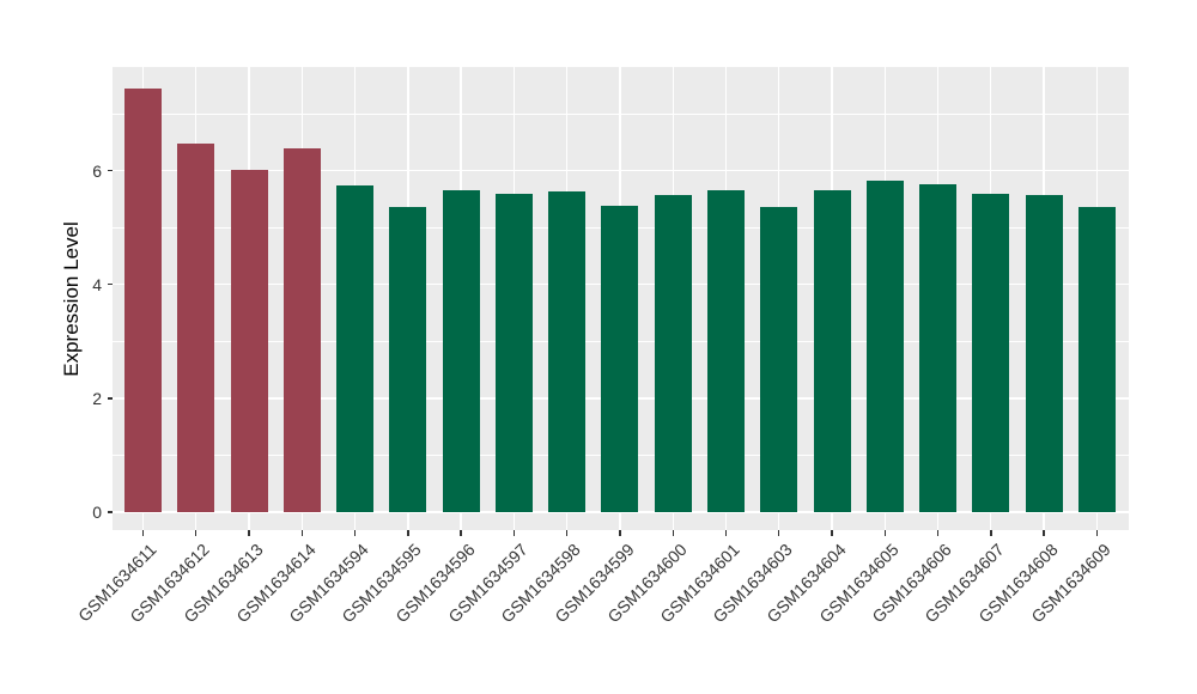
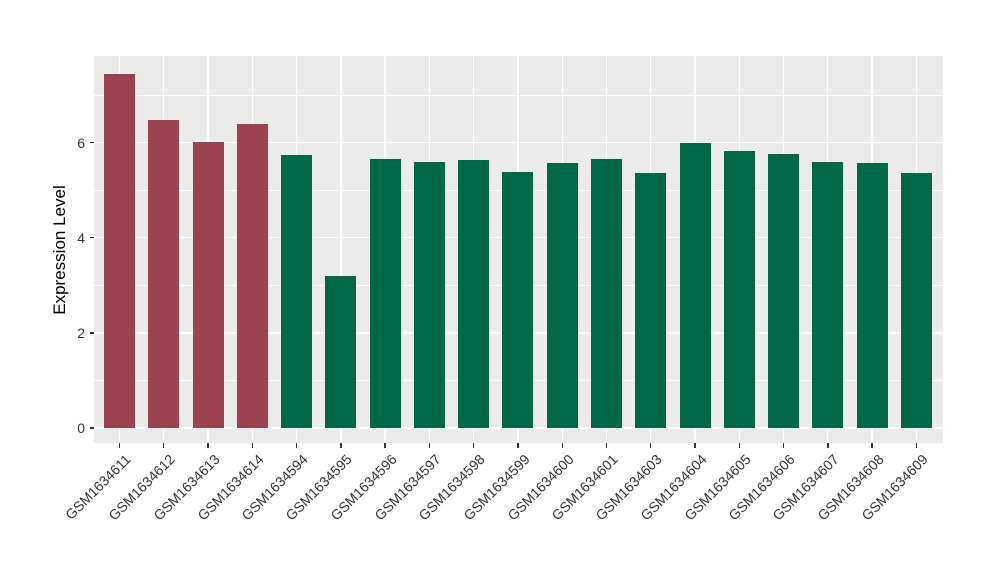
GSM1634595: 5.4 -> 3.2
GSM1634604: 5.7 -> 6.0
